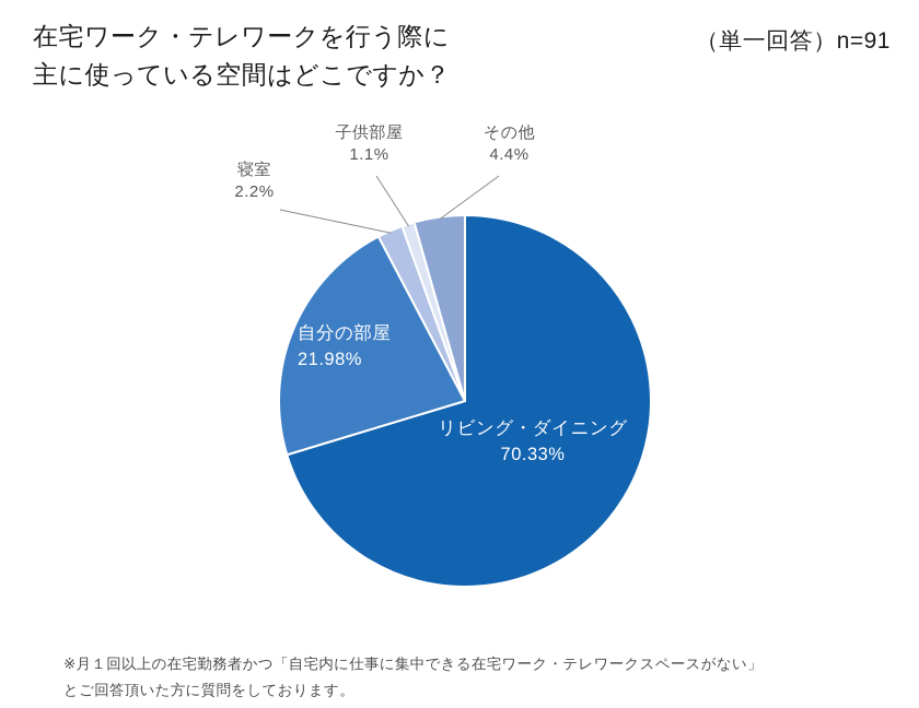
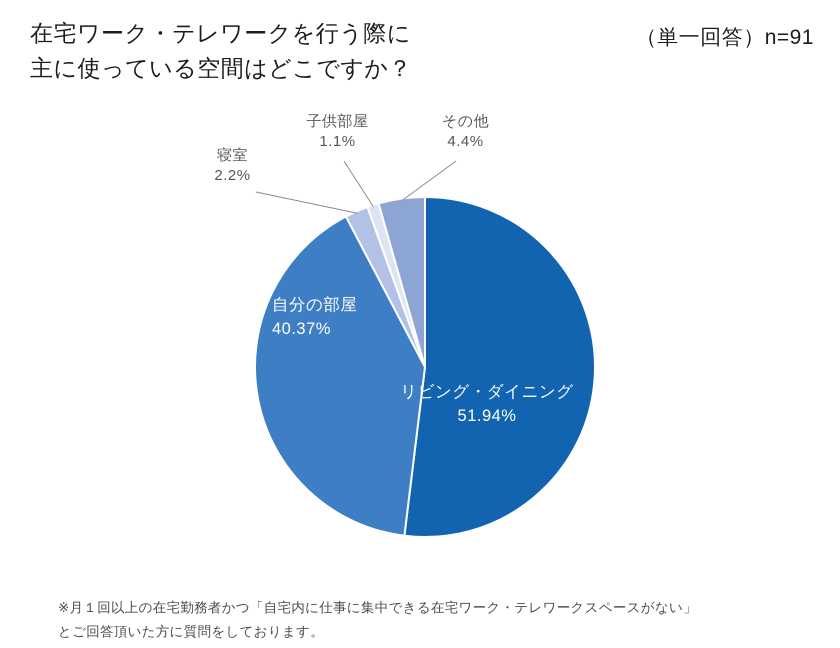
リビング・ダイニング: 70.33% -> 51.94%
自分の部屋: 21.98% -> 40.37%
